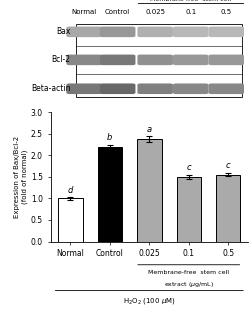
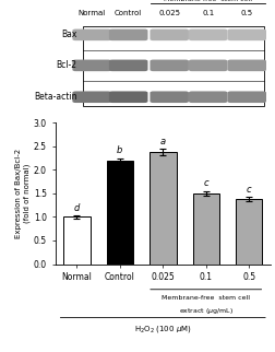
0.5: 1.55 -> 1.38
